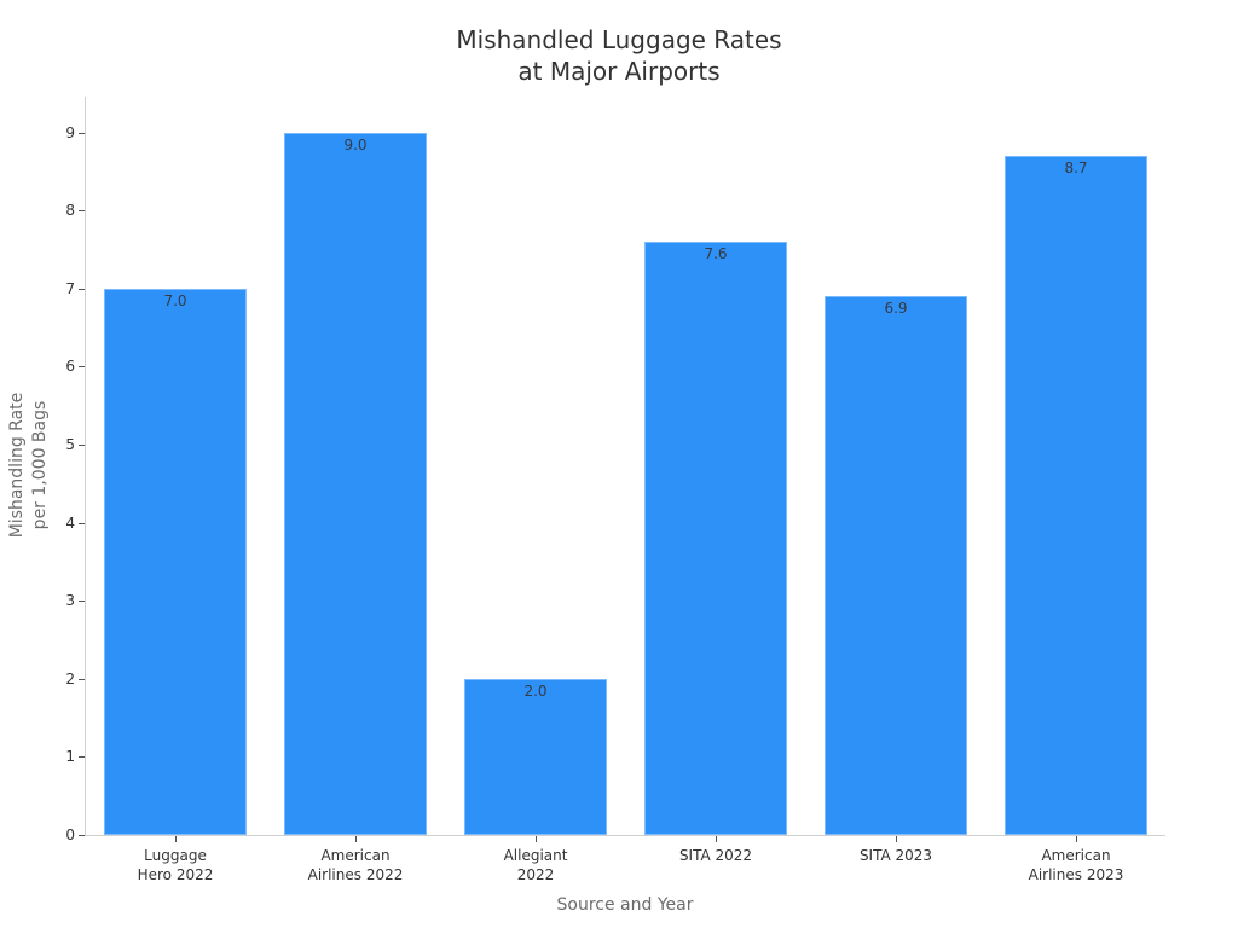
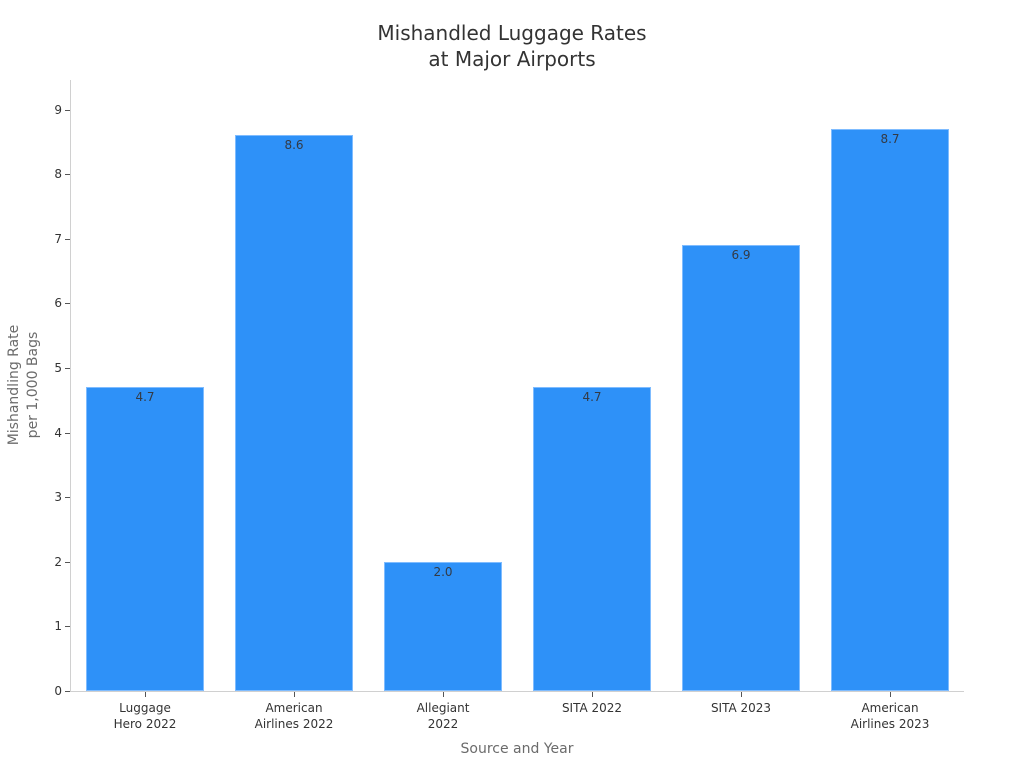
Luggage Hero 2022: 7.0 -> 4.7
American Airlines 2022: 9.0 -> 8.6
SITA 2022: 7.6 -> 4.7
